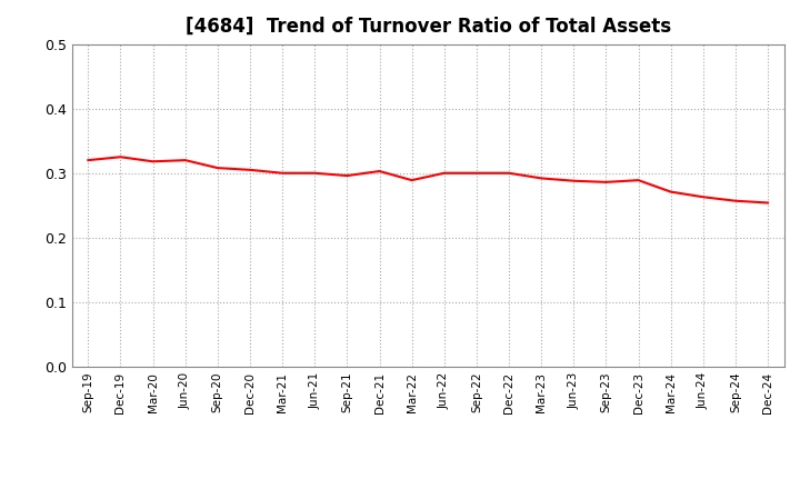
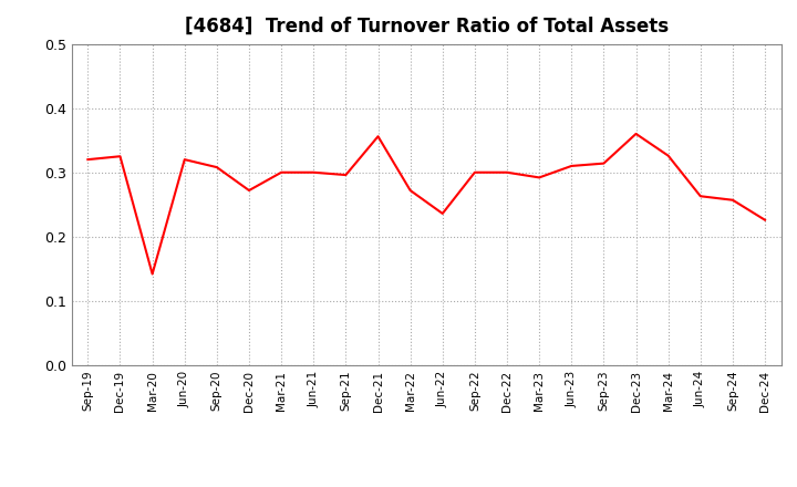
Mar-20: 0.318 -> 0.142
Dec-20: 0.305 -> 0.272
Dec-21: 0.303 -> 0.356
Mar-22: 0.289 -> 0.272
Jun-22: 0.300 -> 0.236
Jun-23: 0.288 -> 0.310
Sep-23: 0.286 -> 0.314
Dec-23: 0.289 -> 0.360
Mar-24: 0.271 -> 0.326
Dec-24: 0.254 -> 0.226
